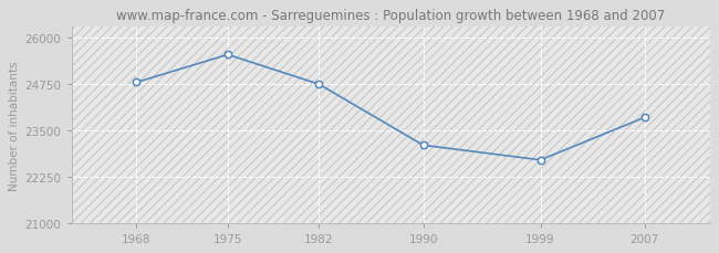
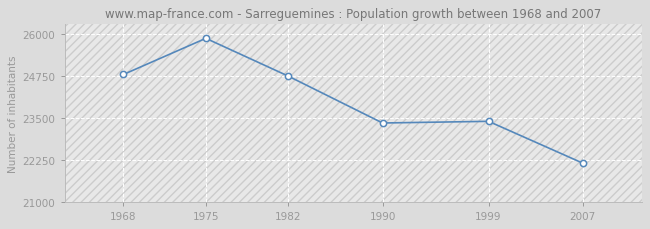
1975: 25550 -> 25880
1990: 23100 -> 23350
1999: 22700 -> 23400
2007: 23850 -> 22150
